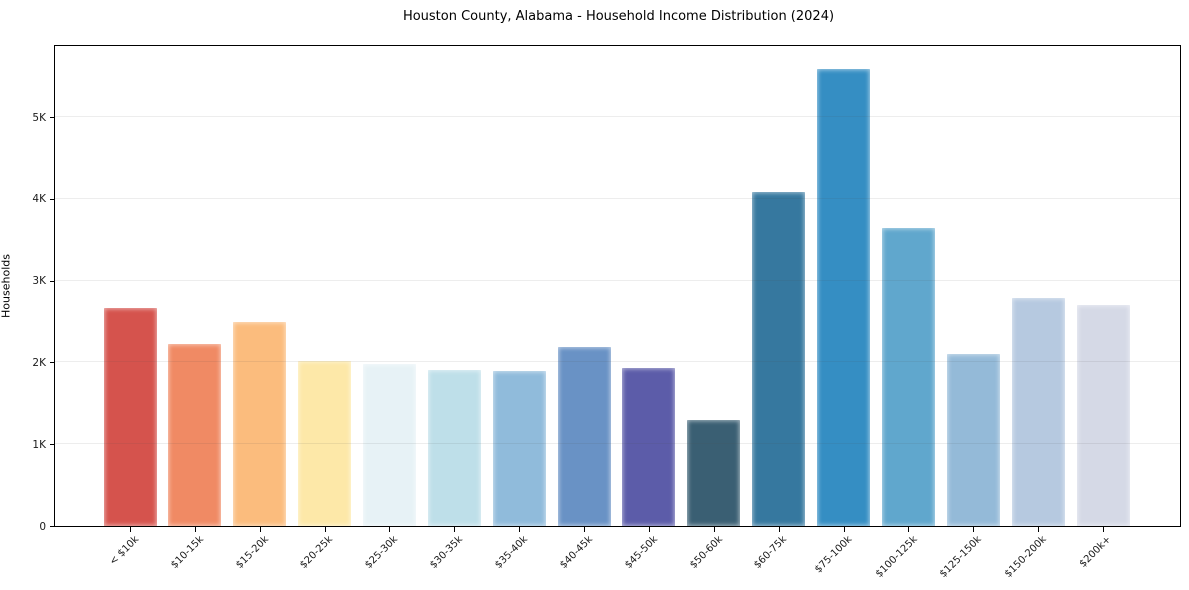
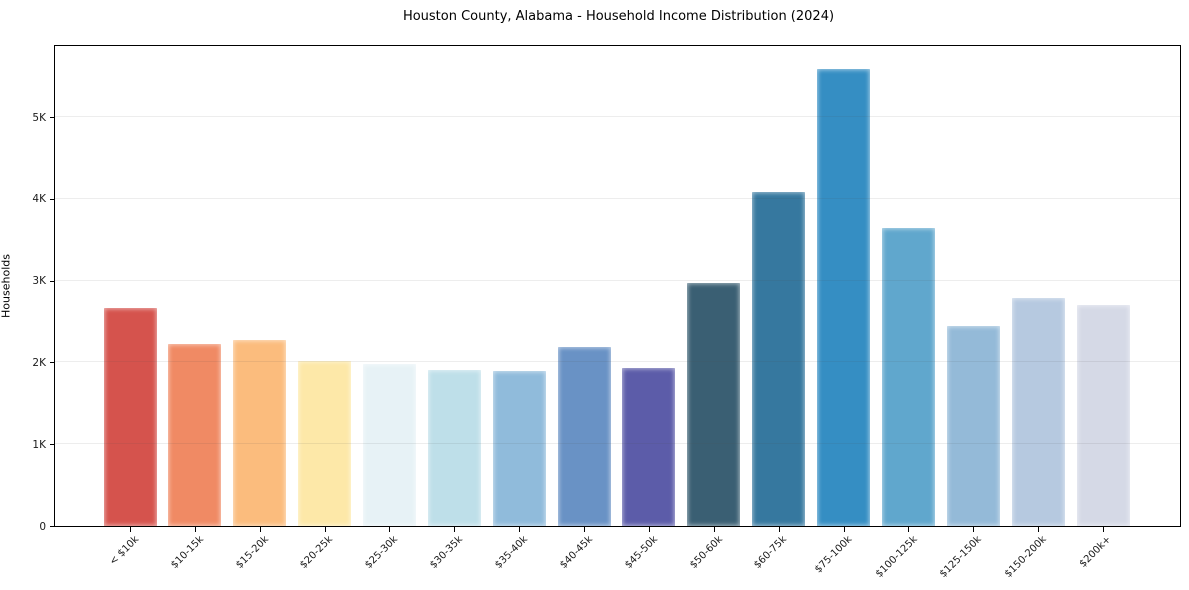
$15-20k: 2.5K -> 2.3K
$50-60k: 1.3K -> 3.0K
$125-150k: 2.1K -> 2.4K
